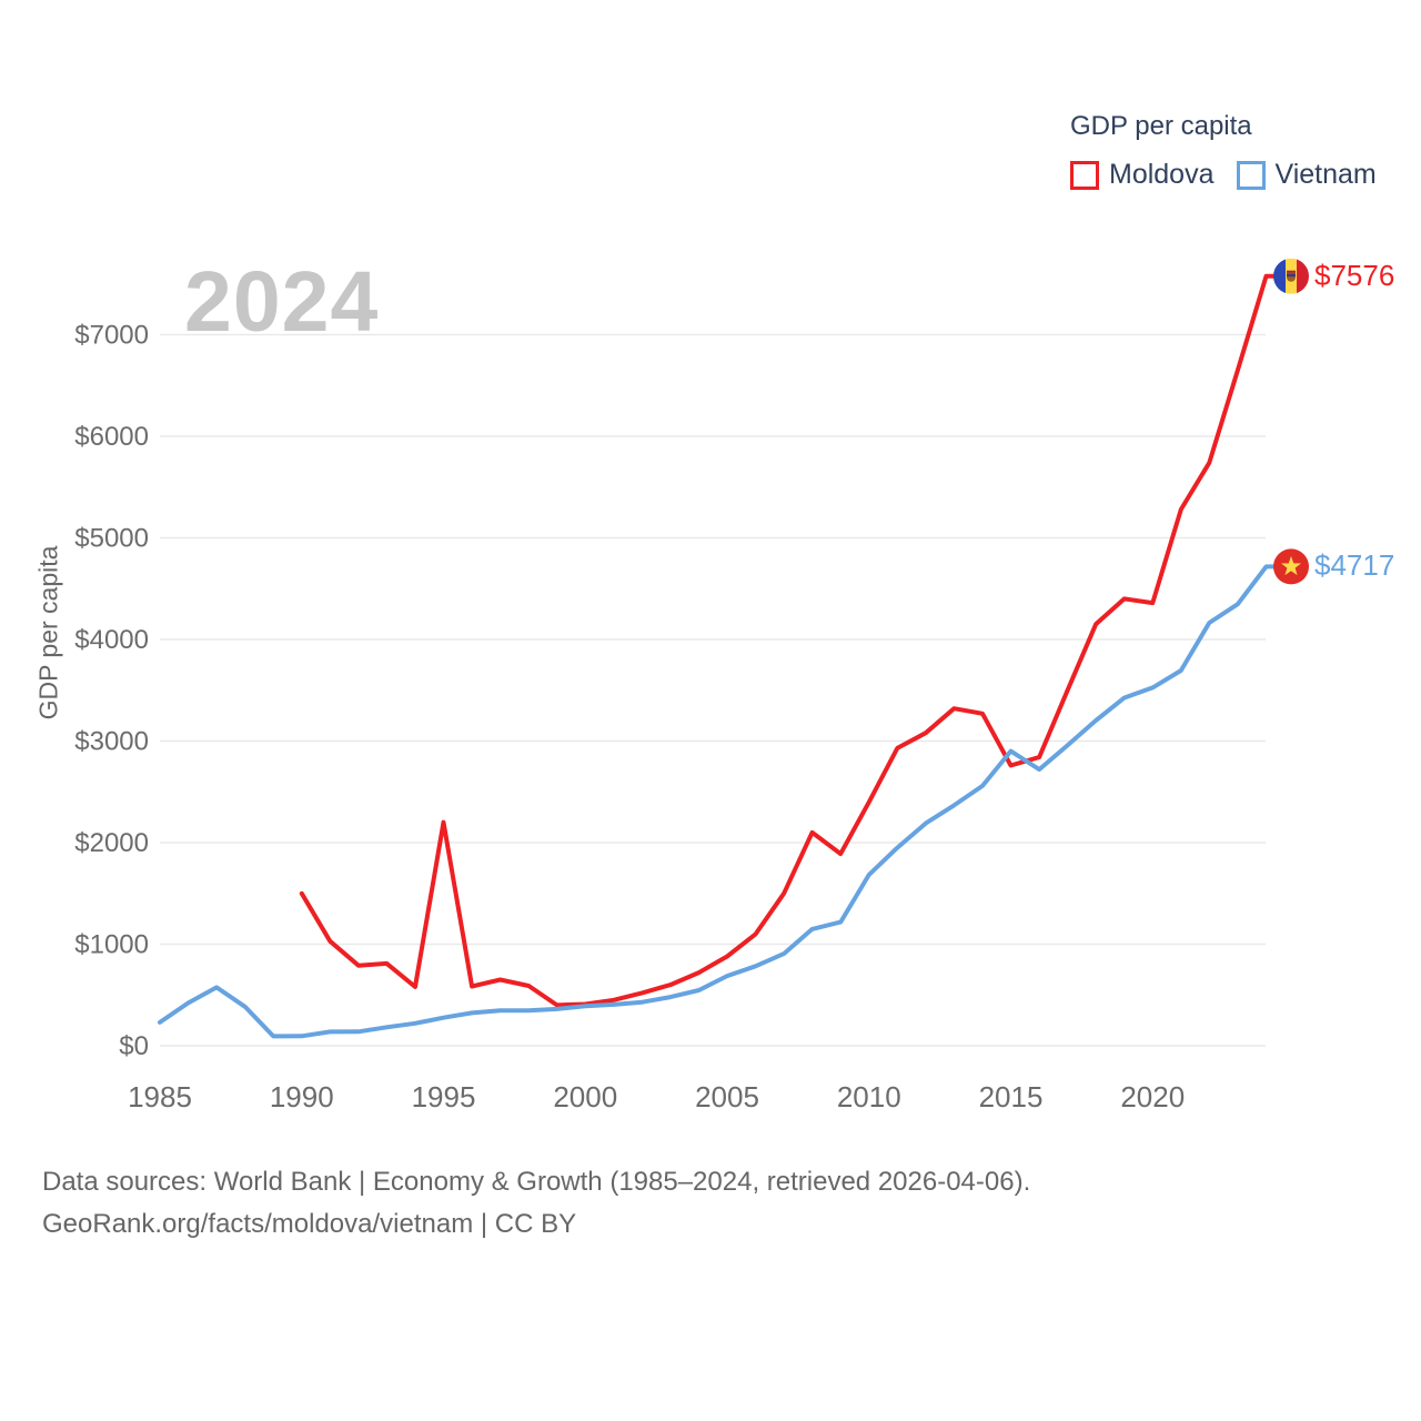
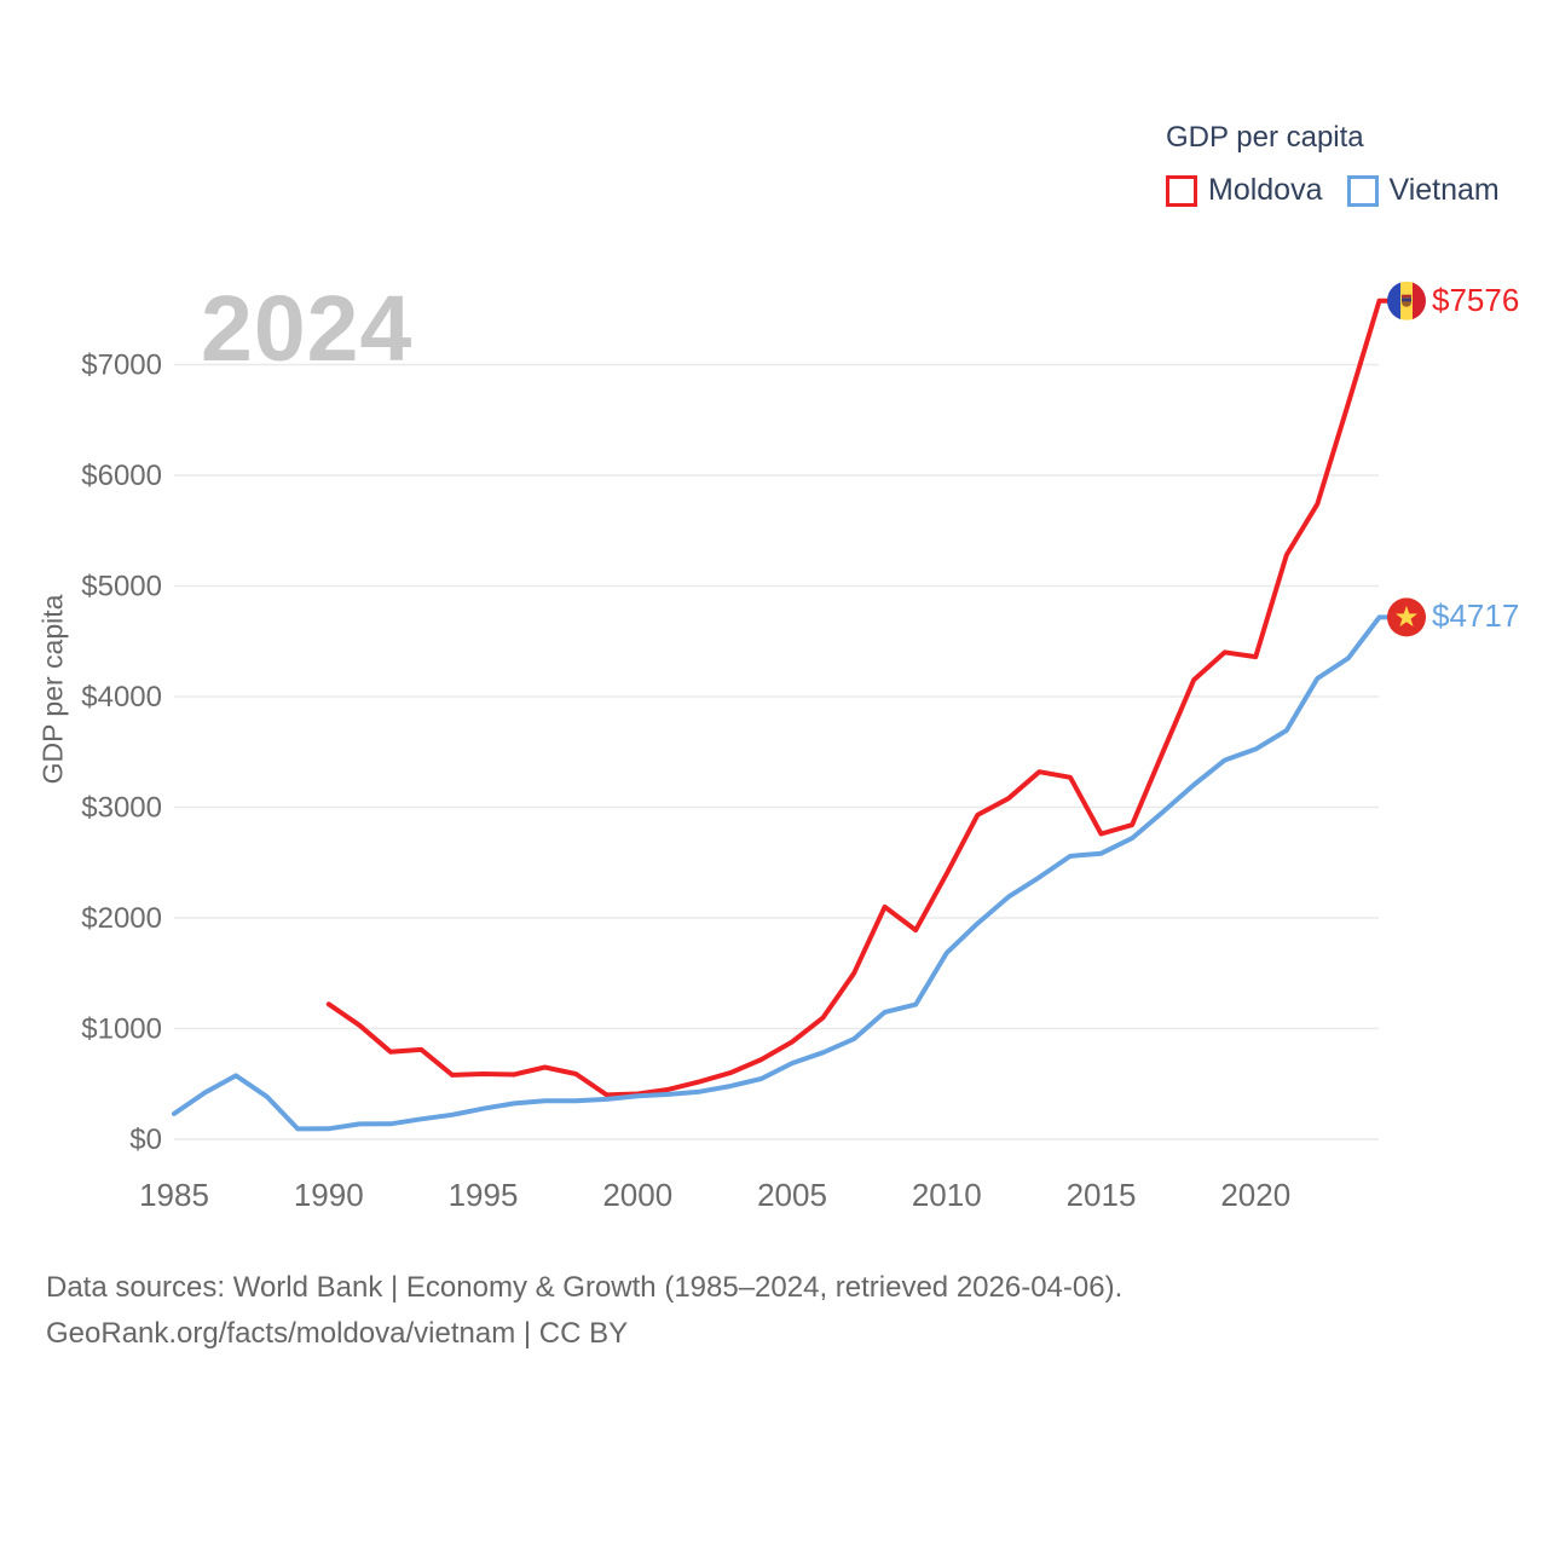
Moldova/1990: $1500 -> $1200
Moldova/1995: $2200 -> $600
Vietnam/2015: $2900 -> $2600
